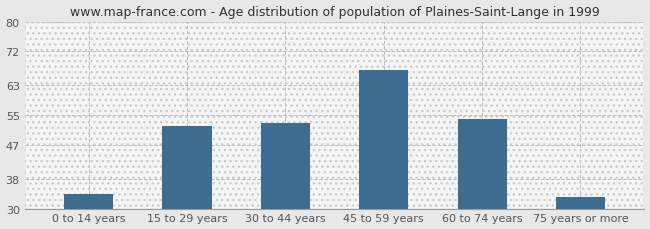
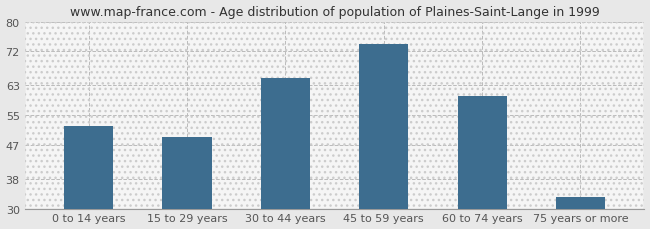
0 to 14 years: 34 -> 52
15 to 29 years: 52 -> 49
30 to 44 years: 53 -> 65
45 to 59 years: 67 -> 74
60 to 74 years: 54 -> 60
